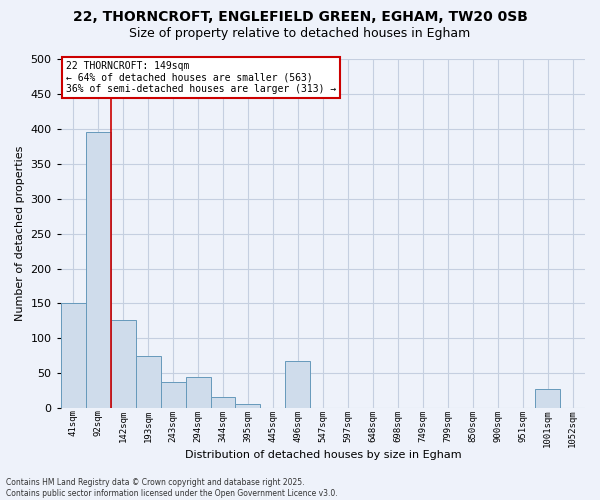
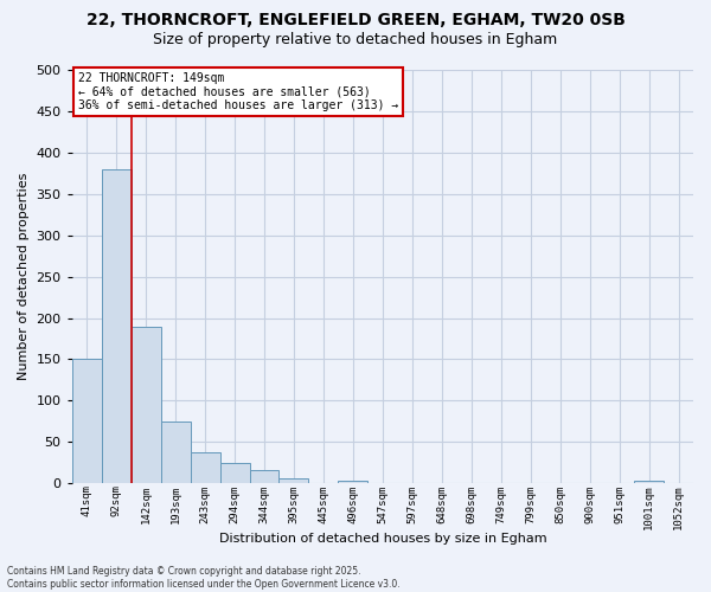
92sqm: 396 -> 380
142sqm: 126 -> 190
294sqm: 44 -> 25
496sqm: 68 -> 3
1001sqm: 28 -> 3
